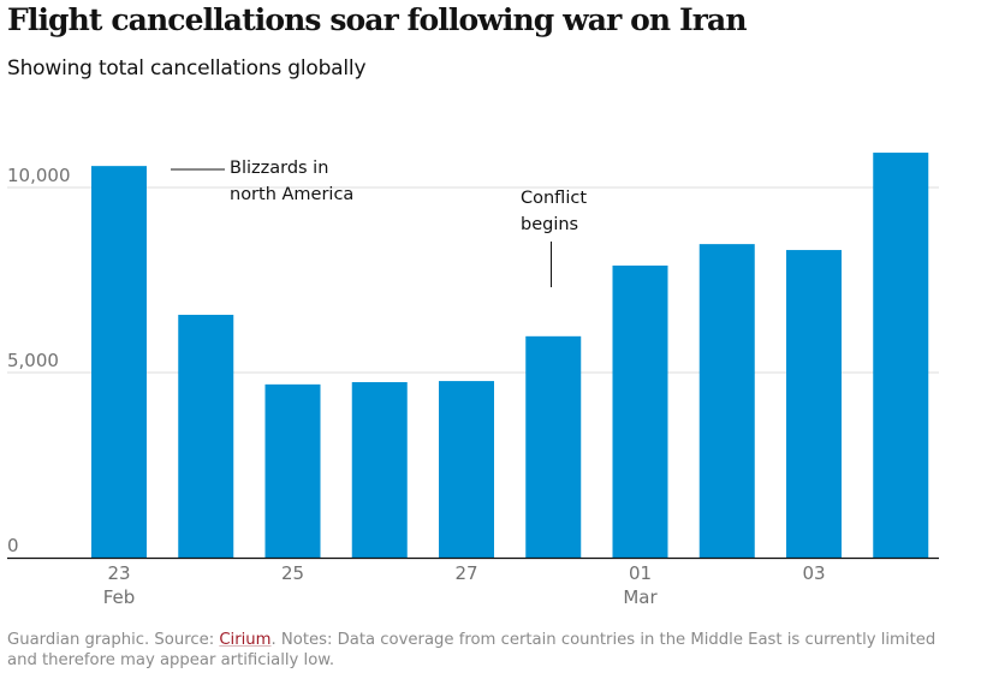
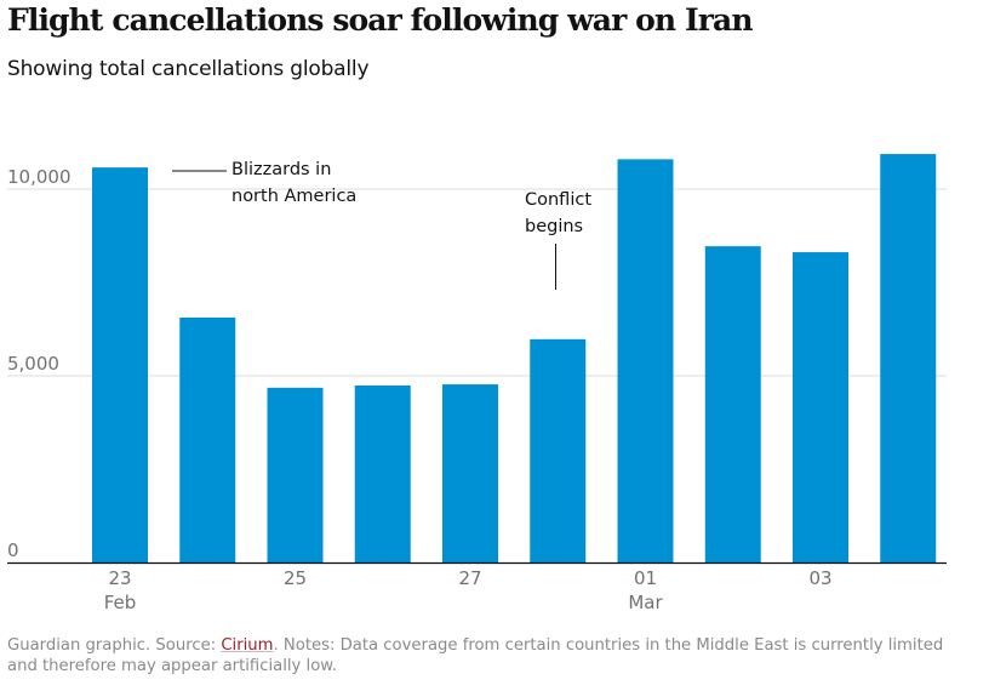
01 Mar: 7900 -> 10800
